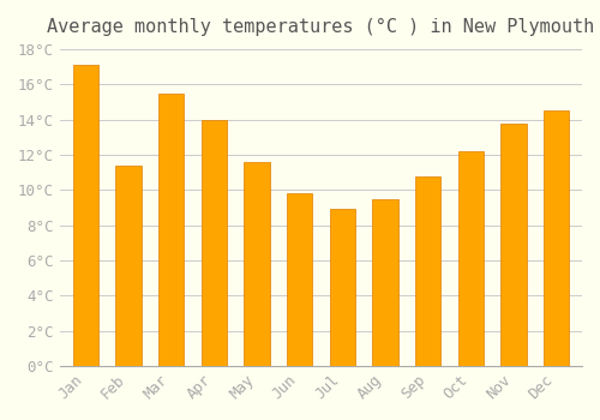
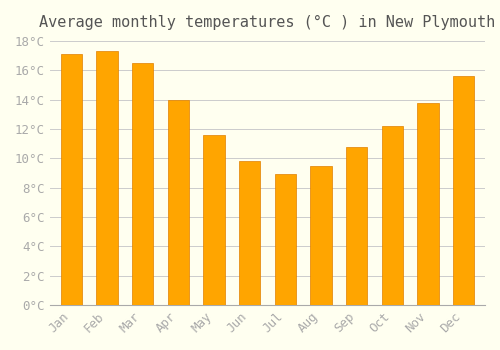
Feb: 11.4°C -> 17.3°C
Mar: 15.5°C -> 16.5°C
Dec: 14.5°C -> 15.6°C
